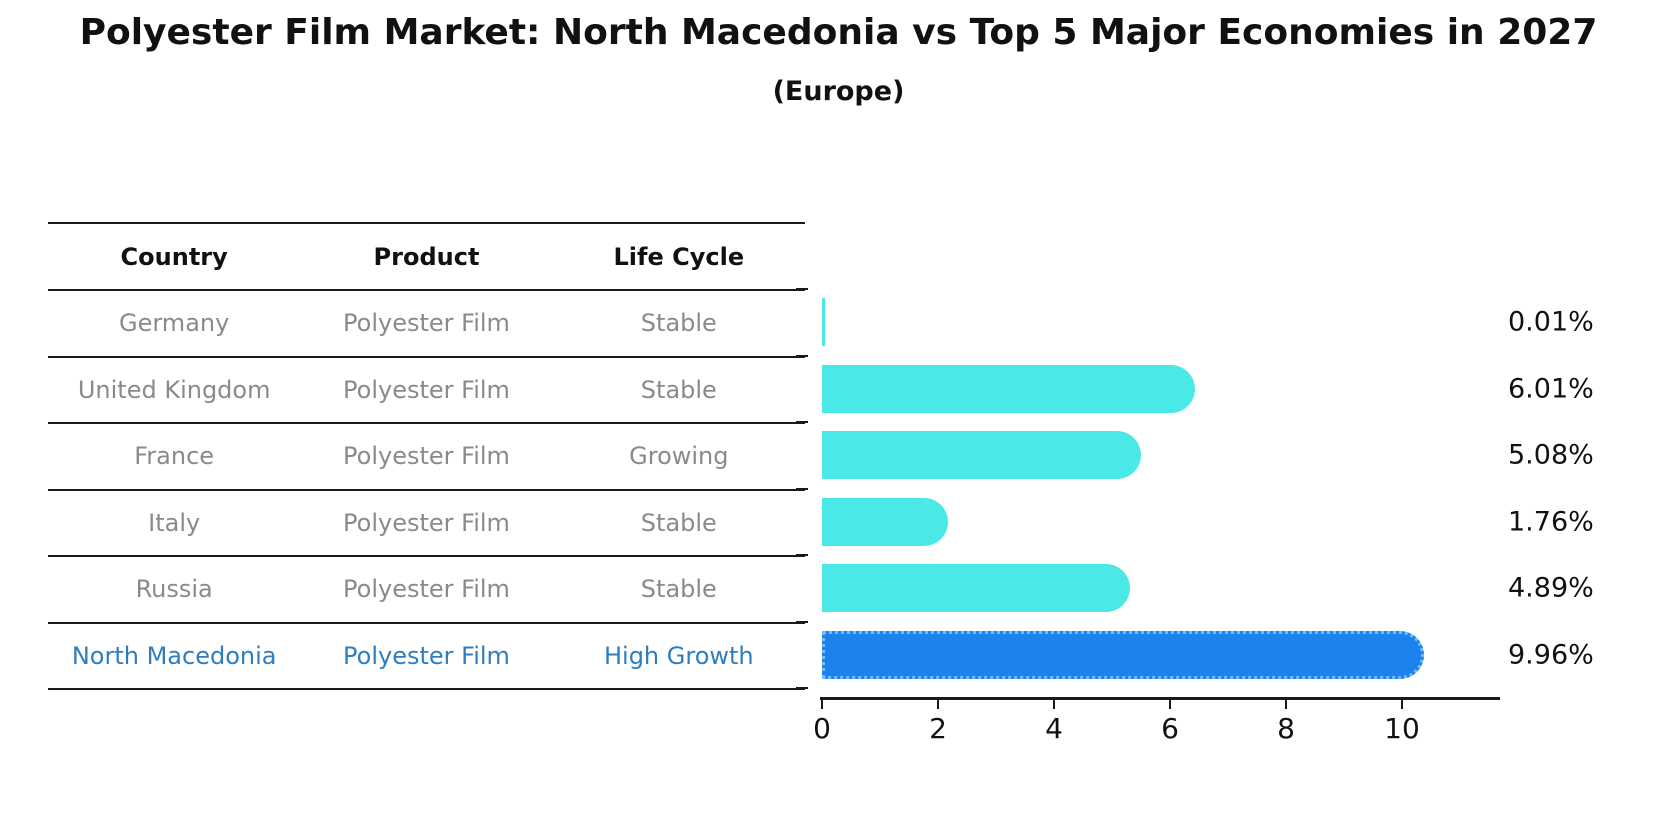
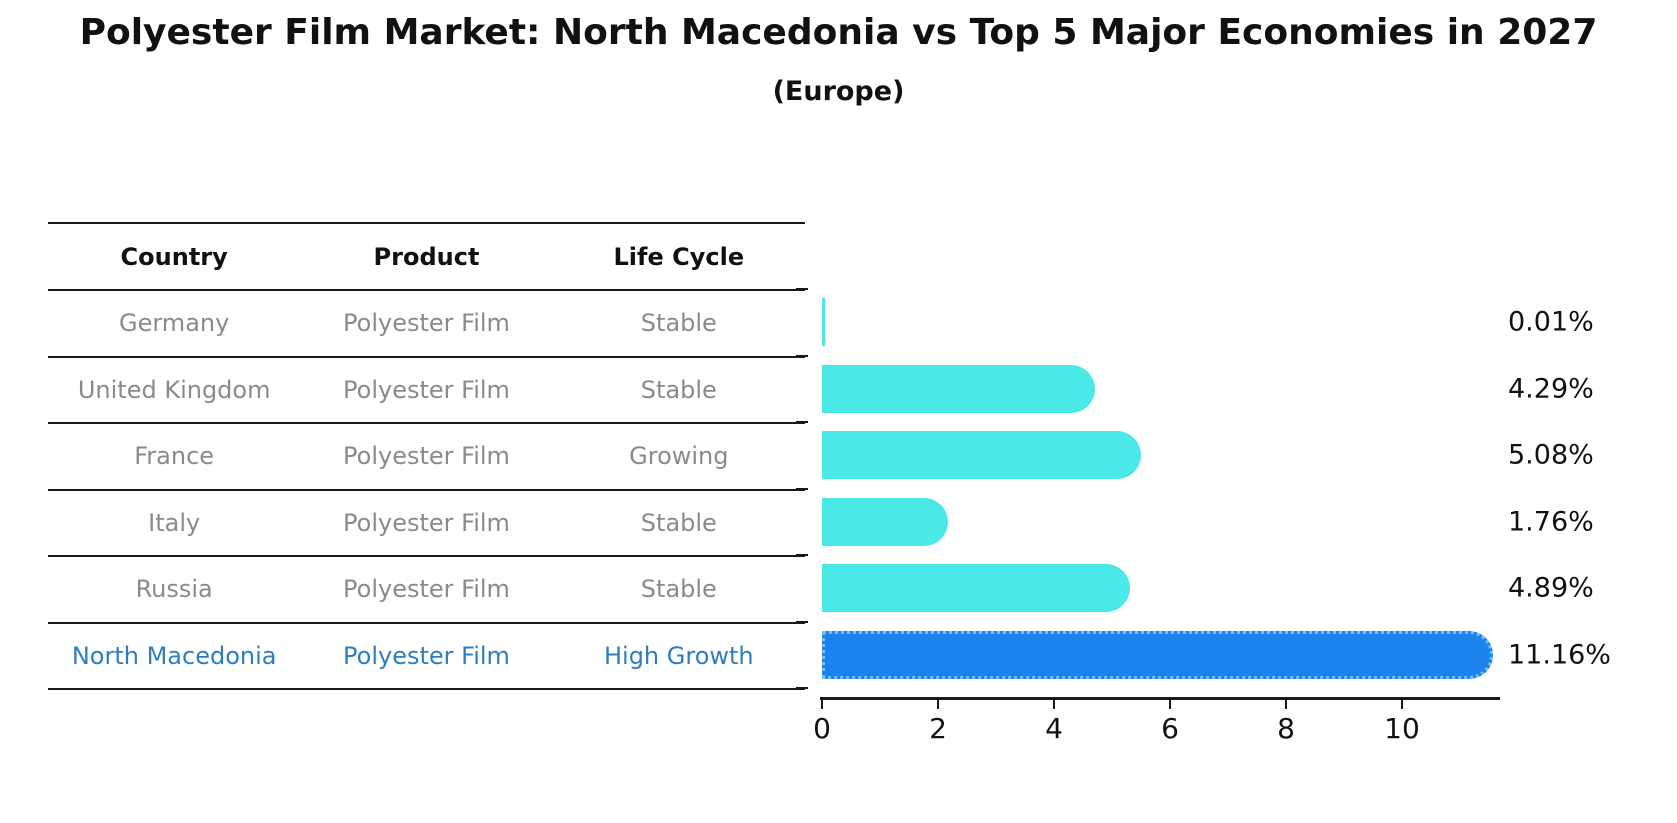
United Kingdom: 6.01% -> 4.29%
North Macedonia: 9.96% -> 11.16%
